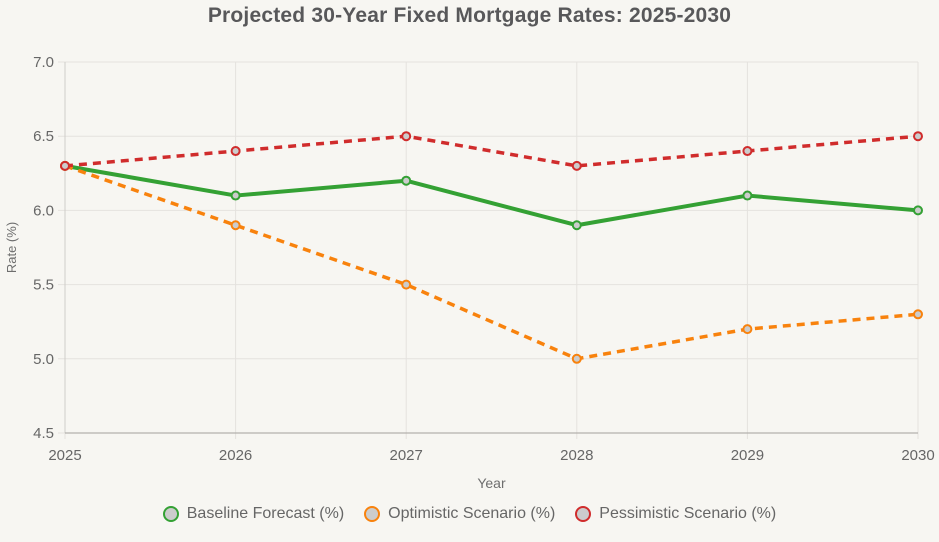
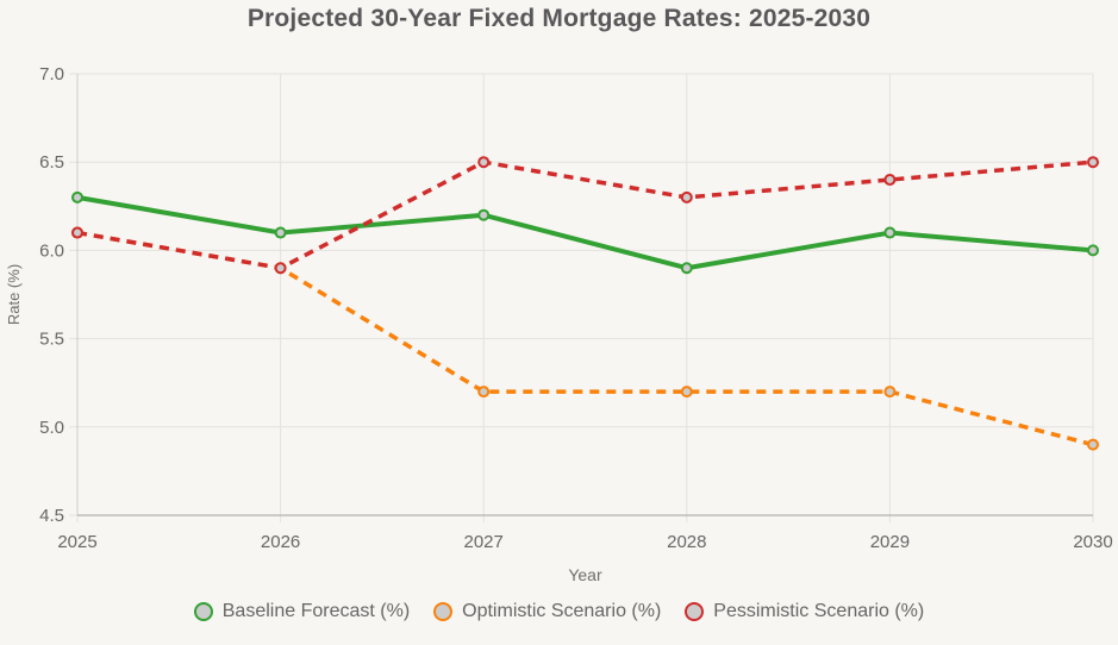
Optimistic Scenario (%)/2025: 6.3 -> 6.1
Pessimistic Scenario (%)/2025: 6.3 -> 6.1
Pessimistic Scenario (%)/2026: 6.4 -> 5.9
Optimistic Scenario (%)/2027: 5.5 -> 5.2
Optimistic Scenario (%)/2028: 5.0 -> 5.2
Optimistic Scenario (%)/2030: 5.3 -> 4.9
